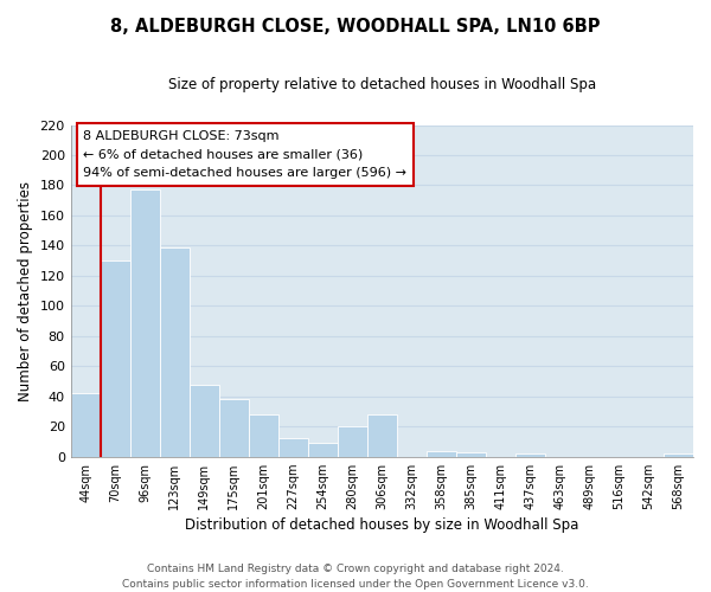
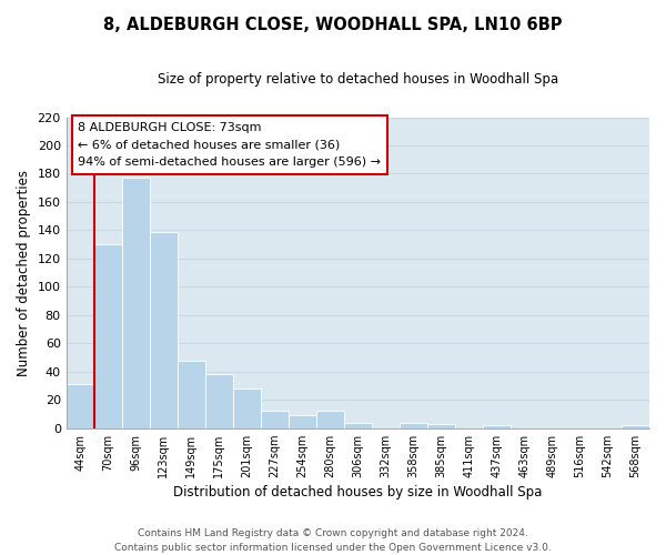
44sqm: 42 -> 31
280sqm: 20 -> 12
306sqm: 28 -> 4
